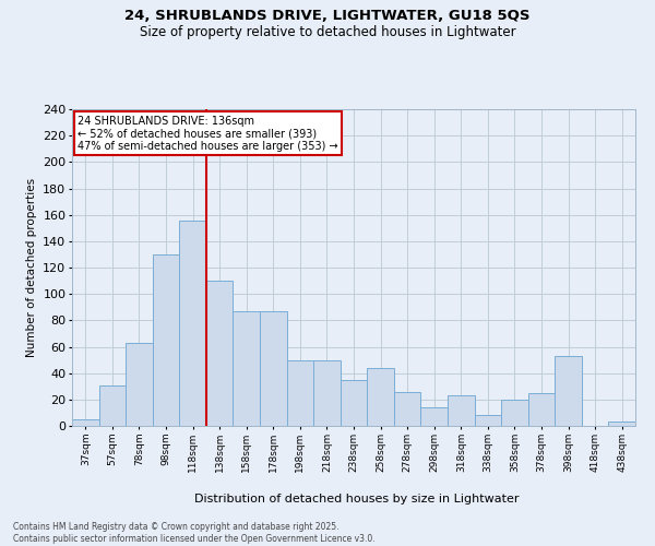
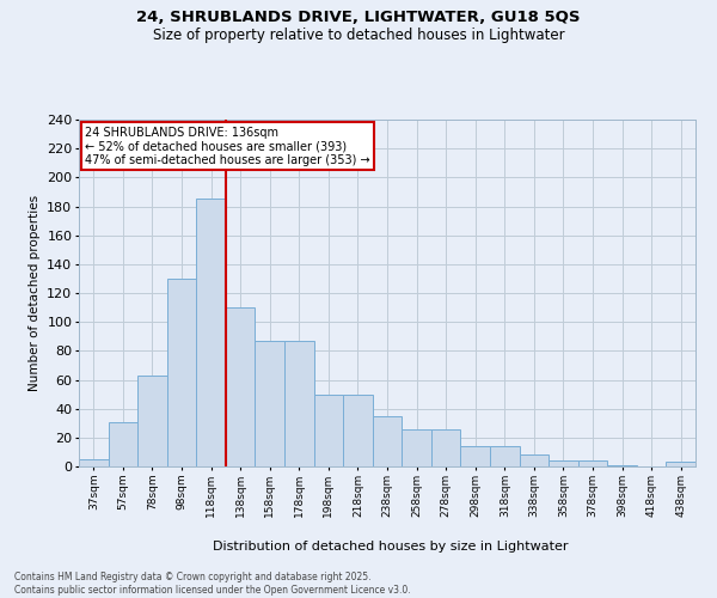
118sqm: 156 -> 185
258sqm: 44 -> 26
318sqm: 23 -> 14
358sqm: 20 -> 4
378sqm: 25 -> 4
398sqm: 53 -> 1
